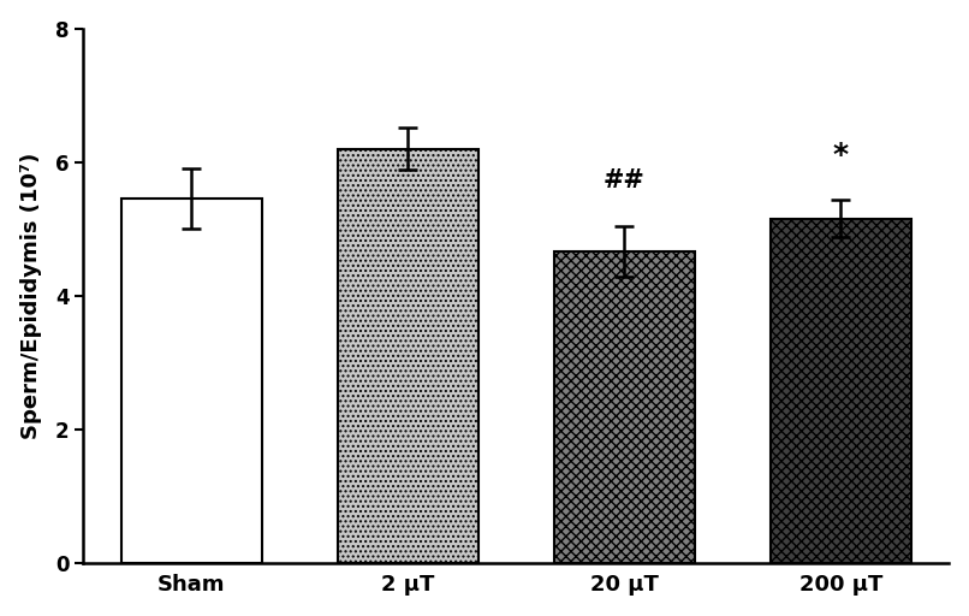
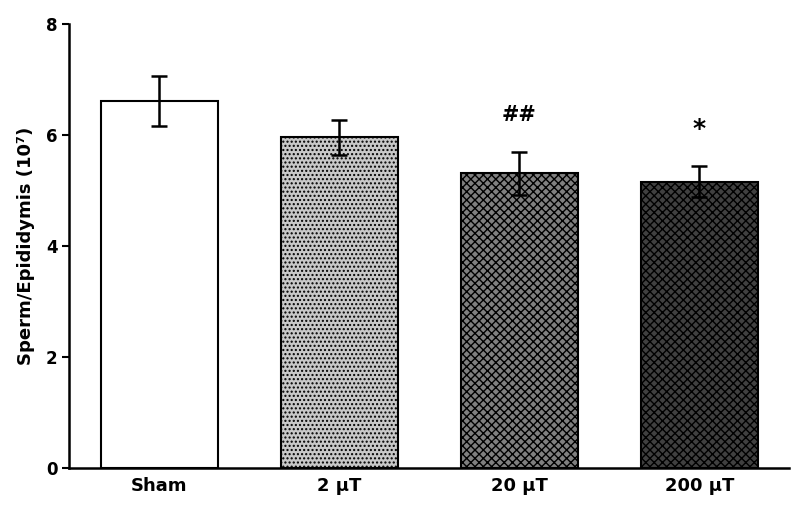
Sham: 5.46 -> 6.60
2 μT: 6.20 -> 5.95
20 μT: 4.66 -> 5.30
